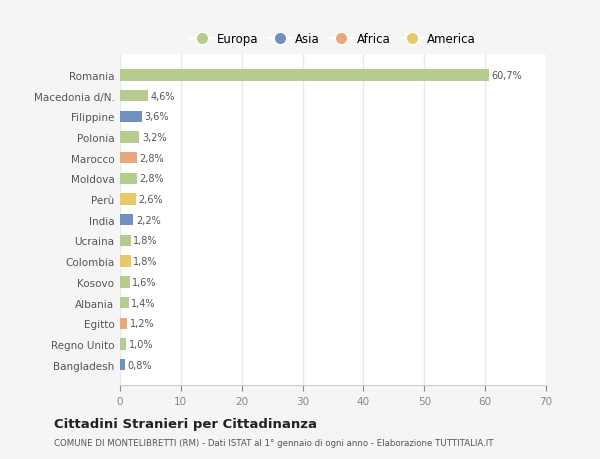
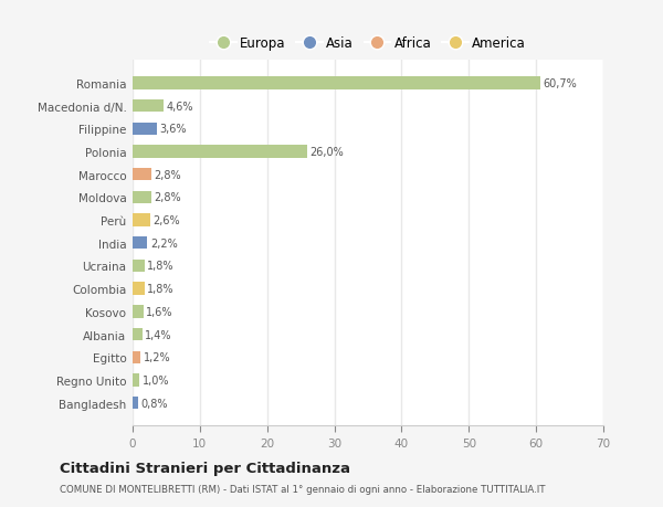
Polonia: 3,2% -> 26,0%
